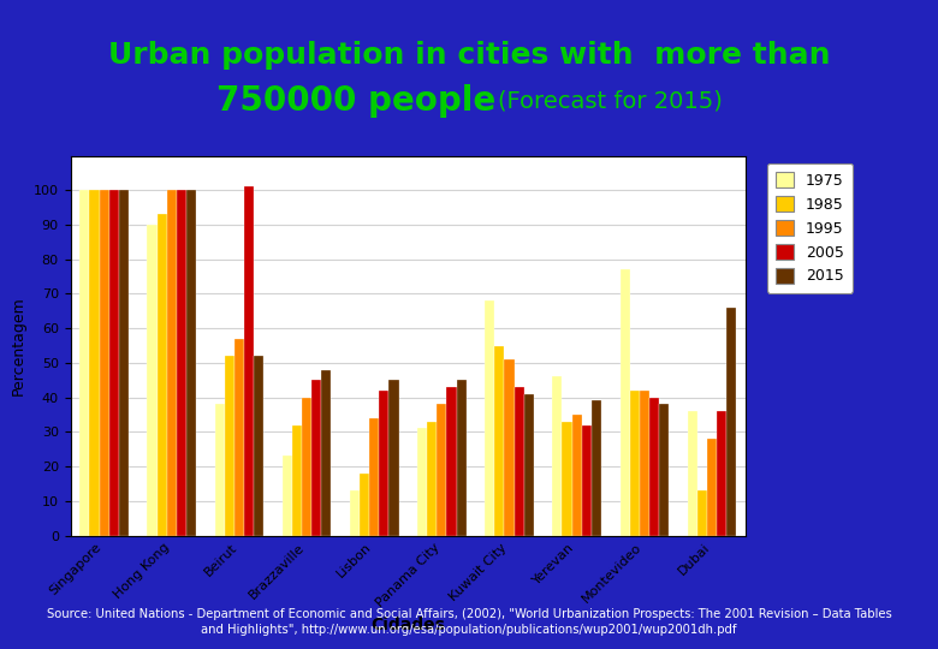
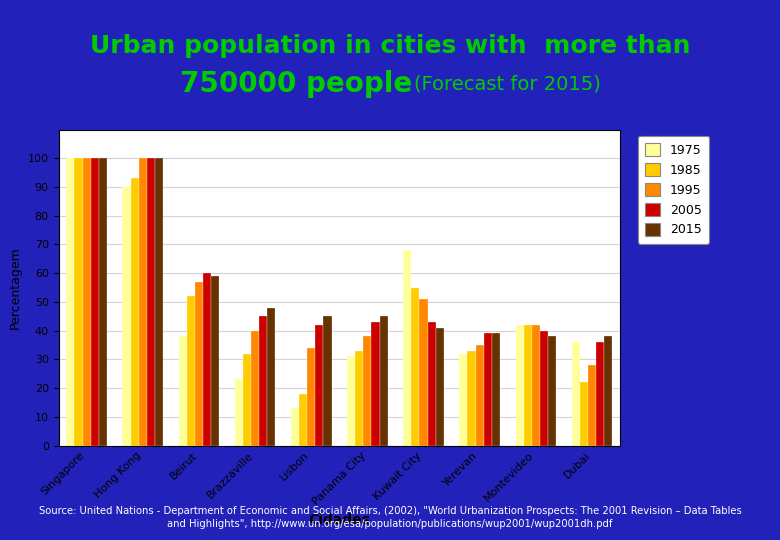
2005/Beirut: 101 -> 60
2015/Beirut: 52 -> 59
1975/Yerevan: 46 -> 32
2005/Yerevan: 32 -> 39
1975/Montevideo: 77 -> 42
1985/Dubai: 13 -> 22
2015/Dubai: 66 -> 38
